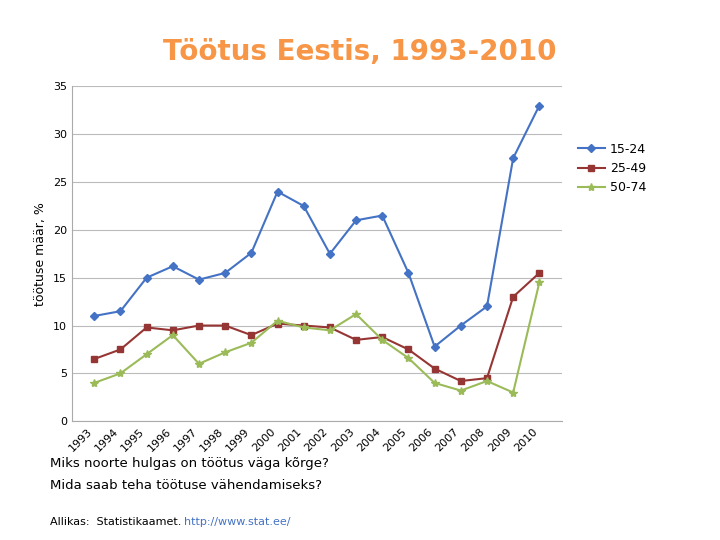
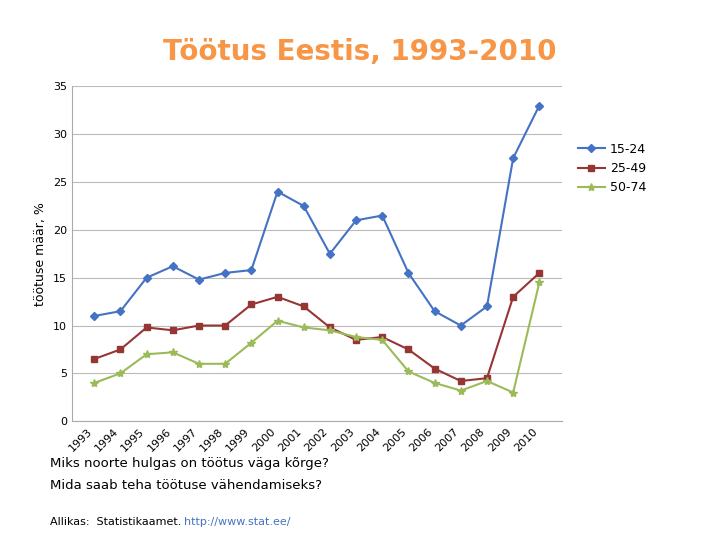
50-74/1996: 9.0 -> 7.2
50-74/1998: 7.2 -> 6.0
15-24/1999: 17.6 -> 15.8
25-49/1999: 9.0 -> 12.2
25-49/2000: 10.2 -> 13.0
25-49/2001: 10.0 -> 12.0
50-74/2003: 11.2 -> 8.8
50-74/2005: 6.6 -> 5.2
15-24/2006: 7.8 -> 11.5
